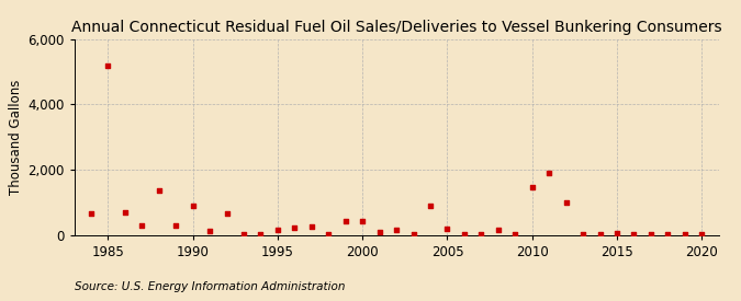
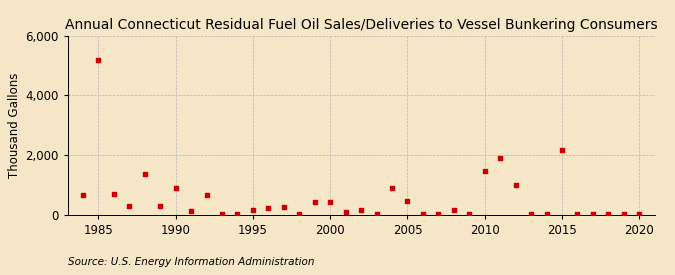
2005: 200 -> 450
2015: 50 -> 2,150
